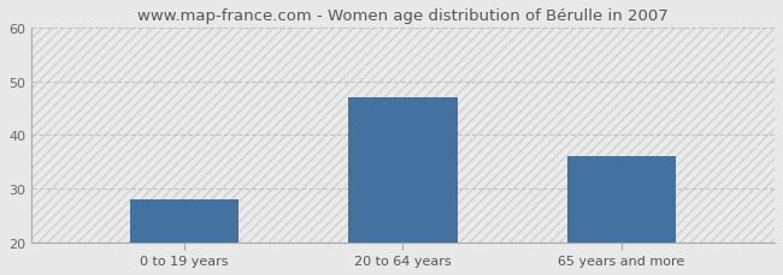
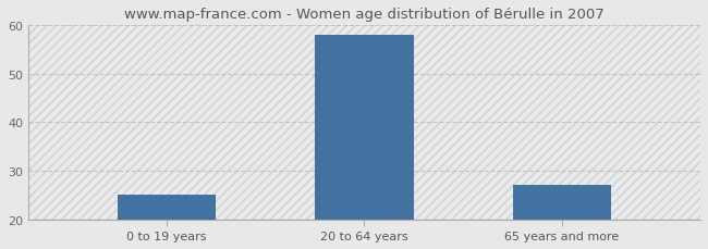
0 to 19 years: 28 -> 25
20 to 64 years: 47 -> 58
65 years and more: 36 -> 27
